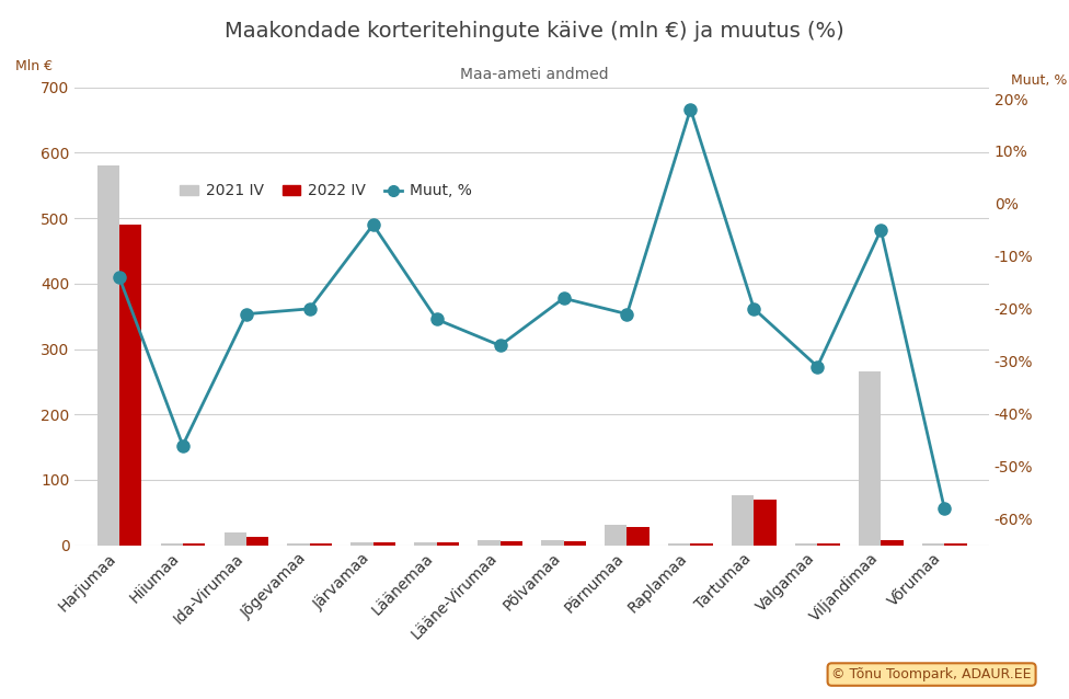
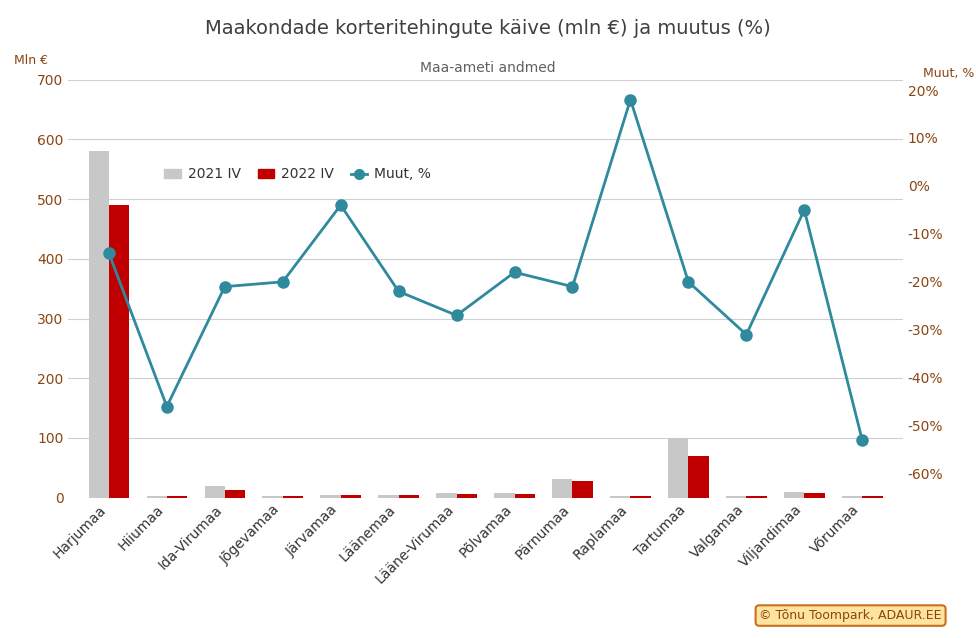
2021 IV/Tartumaa: 76 -> 100
2021 IV/Viljandimaa: 266 -> 10
Muut, %/Võrumaa: -58% -> -53%
